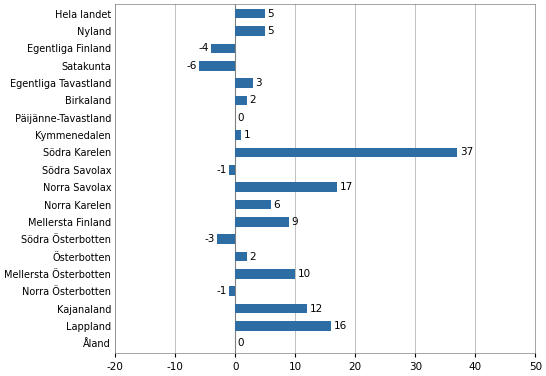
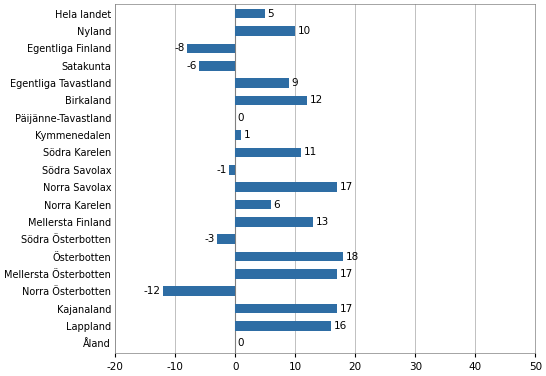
Nyland: 5 -> 10
Egentliga Finland: -4 -> -8
Egentliga Tavastland: 3 -> 9
Birkaland: 2 -> 12
Södra Karelen: 37 -> 11
Mellersta Finland: 9 -> 13
Österbotten: 2 -> 18
Mellersta Österbotten: 10 -> 17
Norra Österbotten: -1 -> -12
Kajanaland: 12 -> 17
